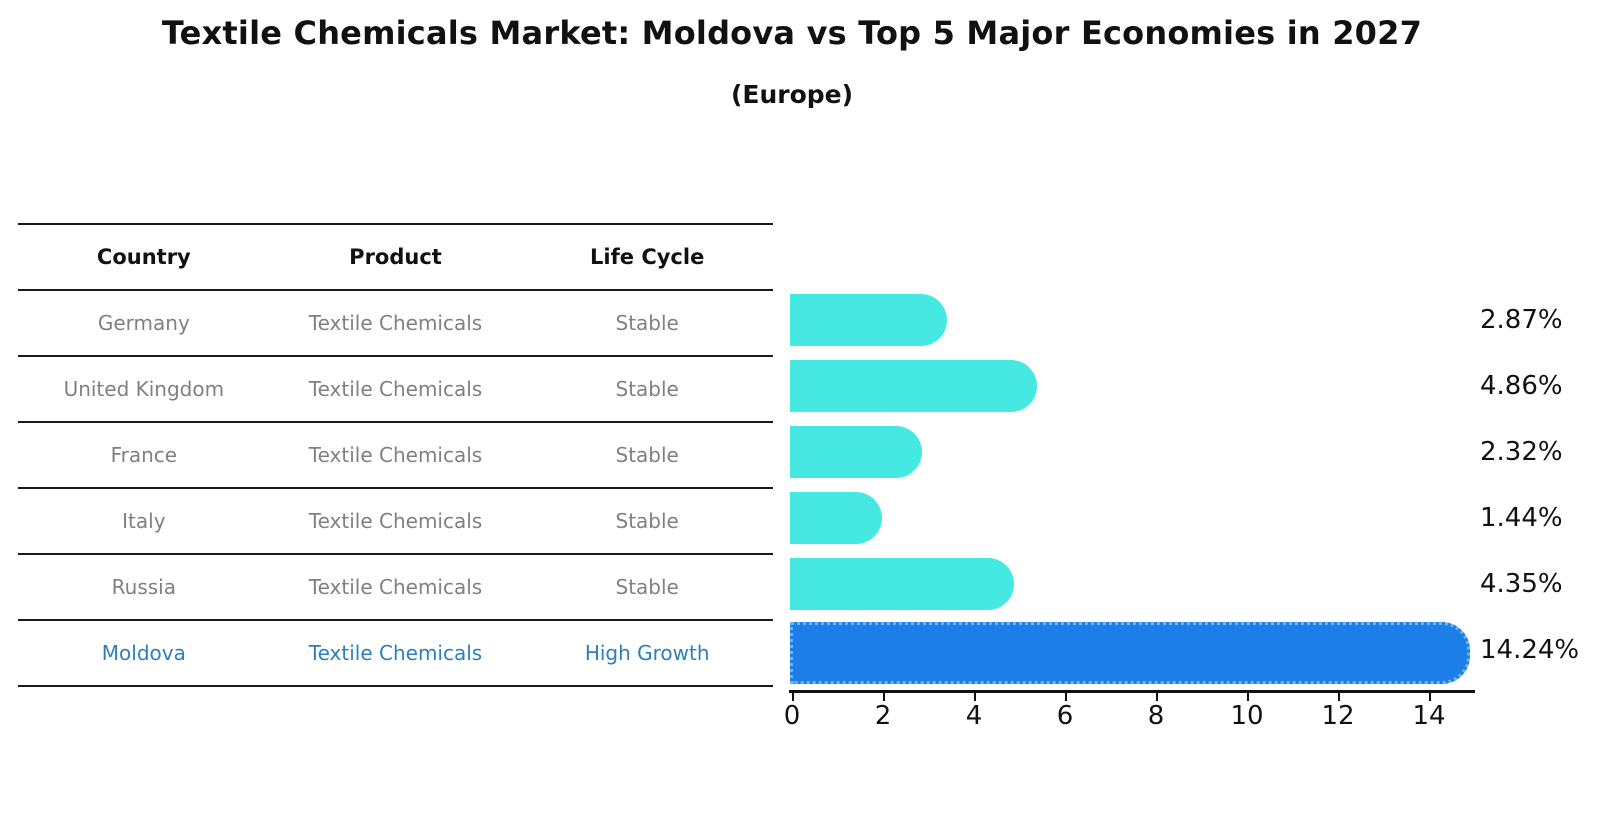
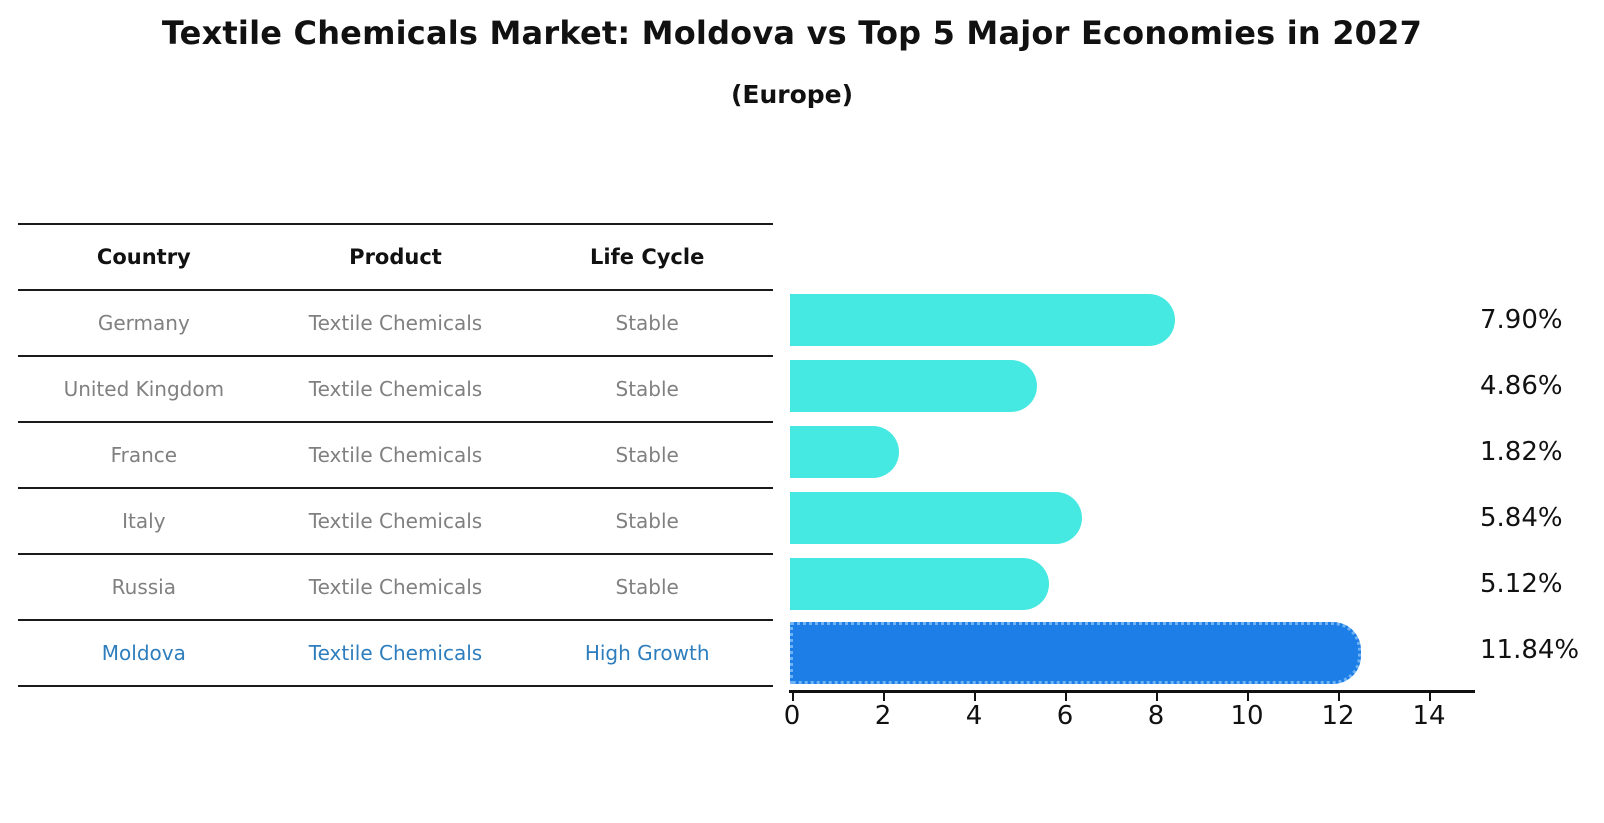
Germany: 2.87% -> 7.90%
France: 2.32% -> 1.82%
Italy: 1.44% -> 5.84%
Russia: 4.35% -> 5.12%
Moldova: 14.24% -> 11.84%
